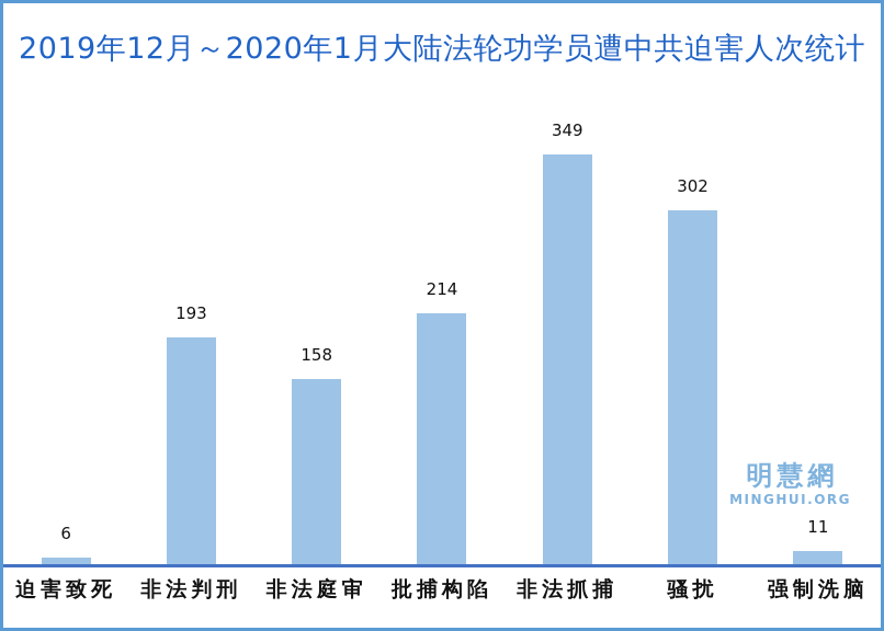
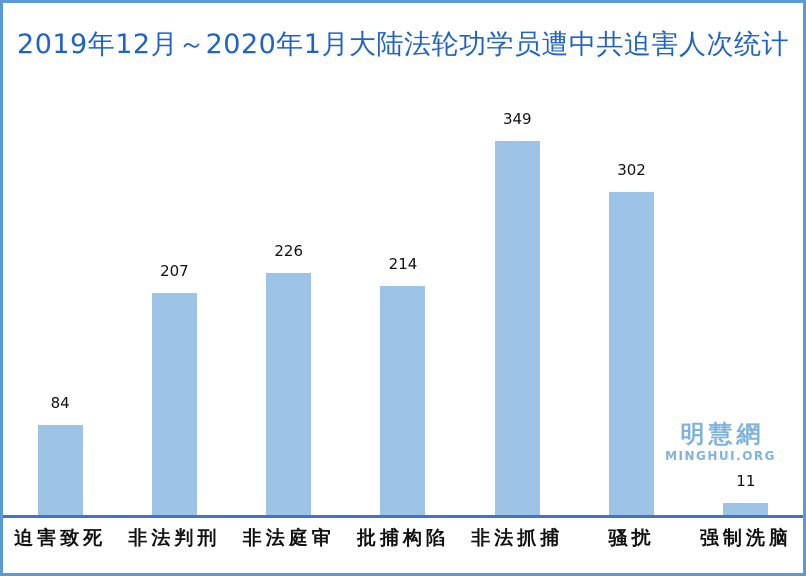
迫害致死: 6 -> 84
非法判刑: 193 -> 207
非法庭审: 158 -> 226
